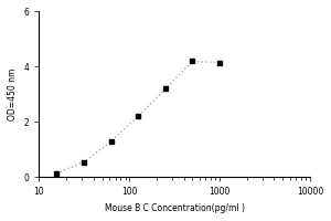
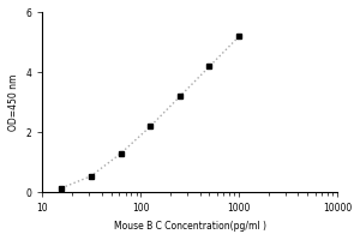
1000: 4.15 -> 5.20
